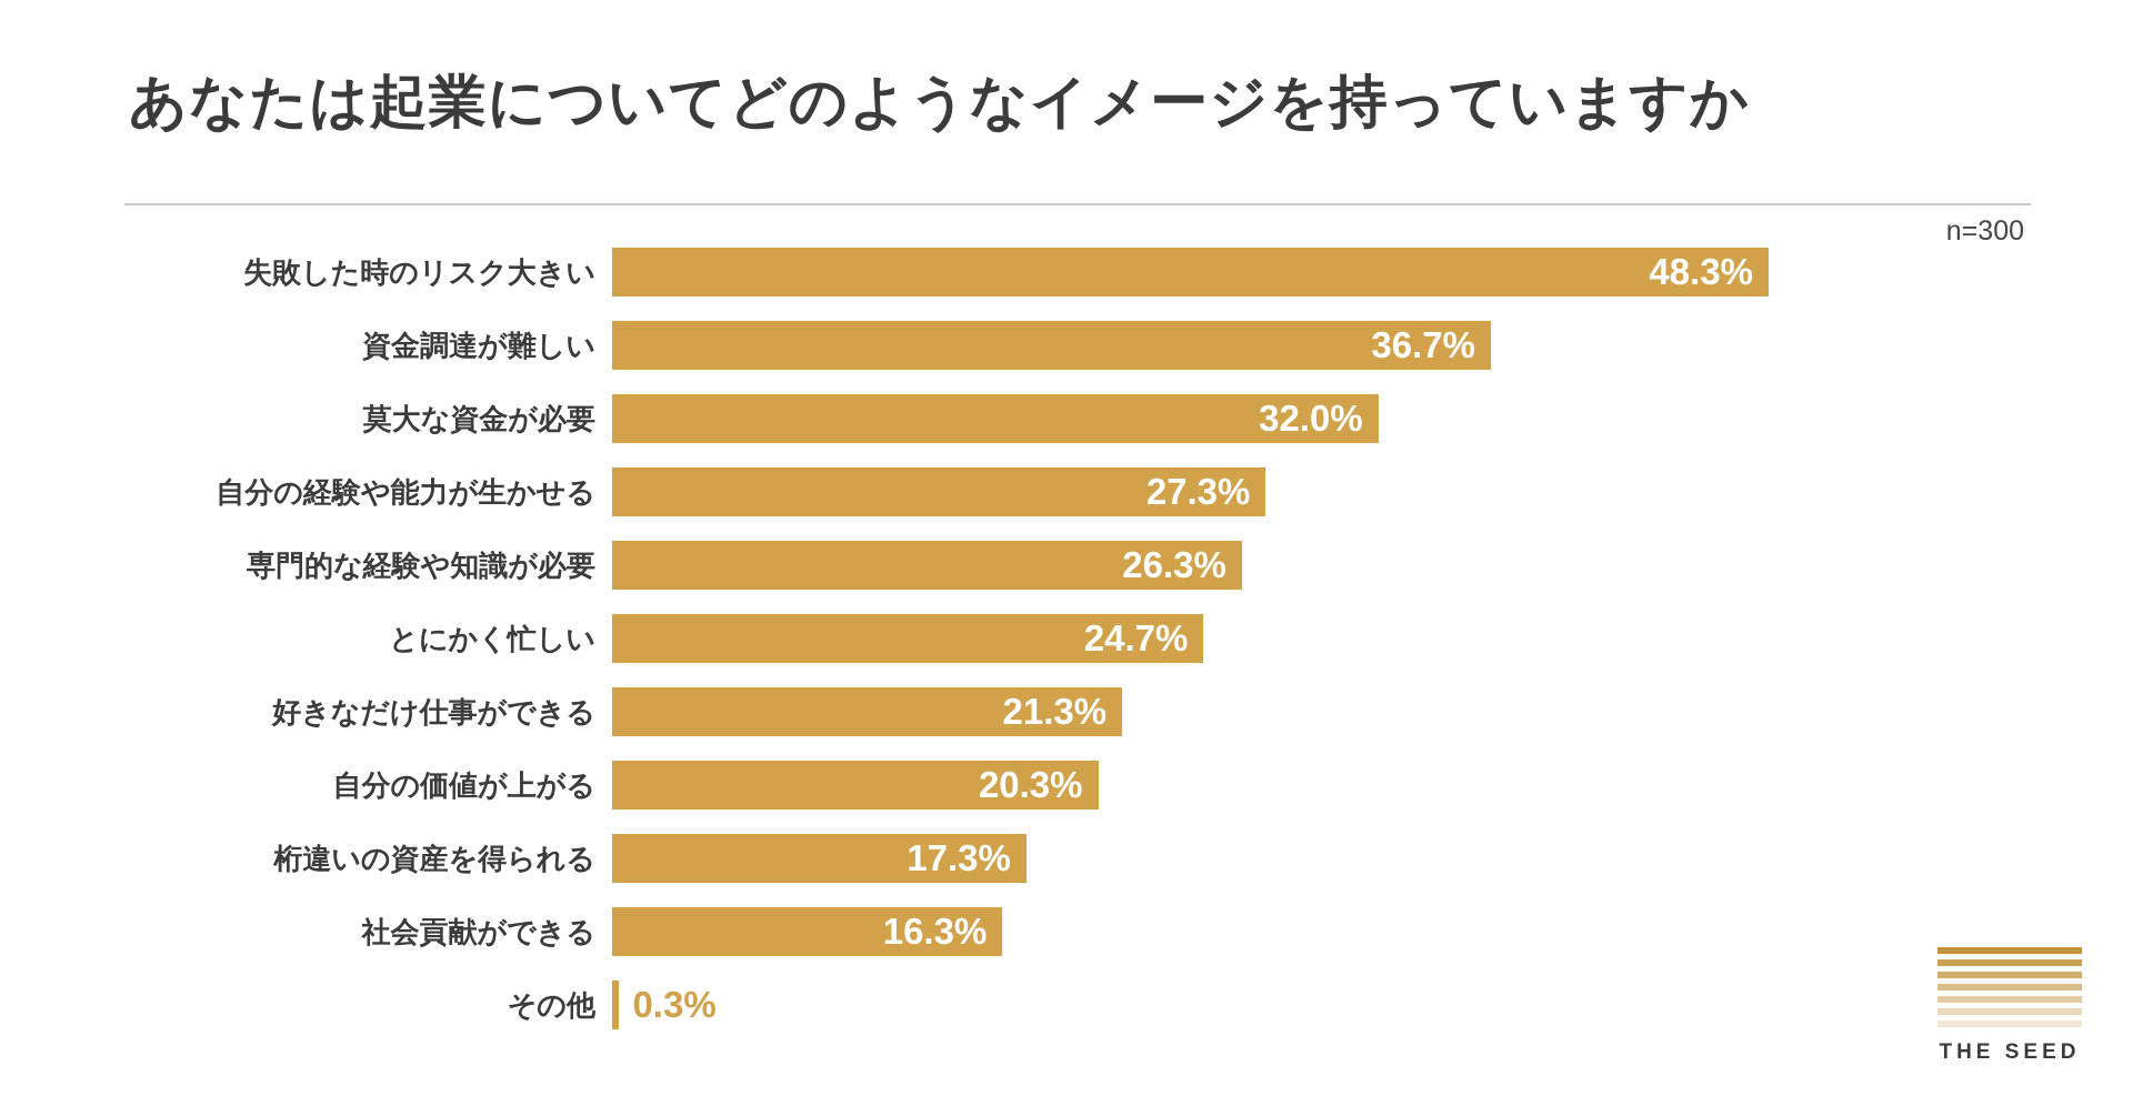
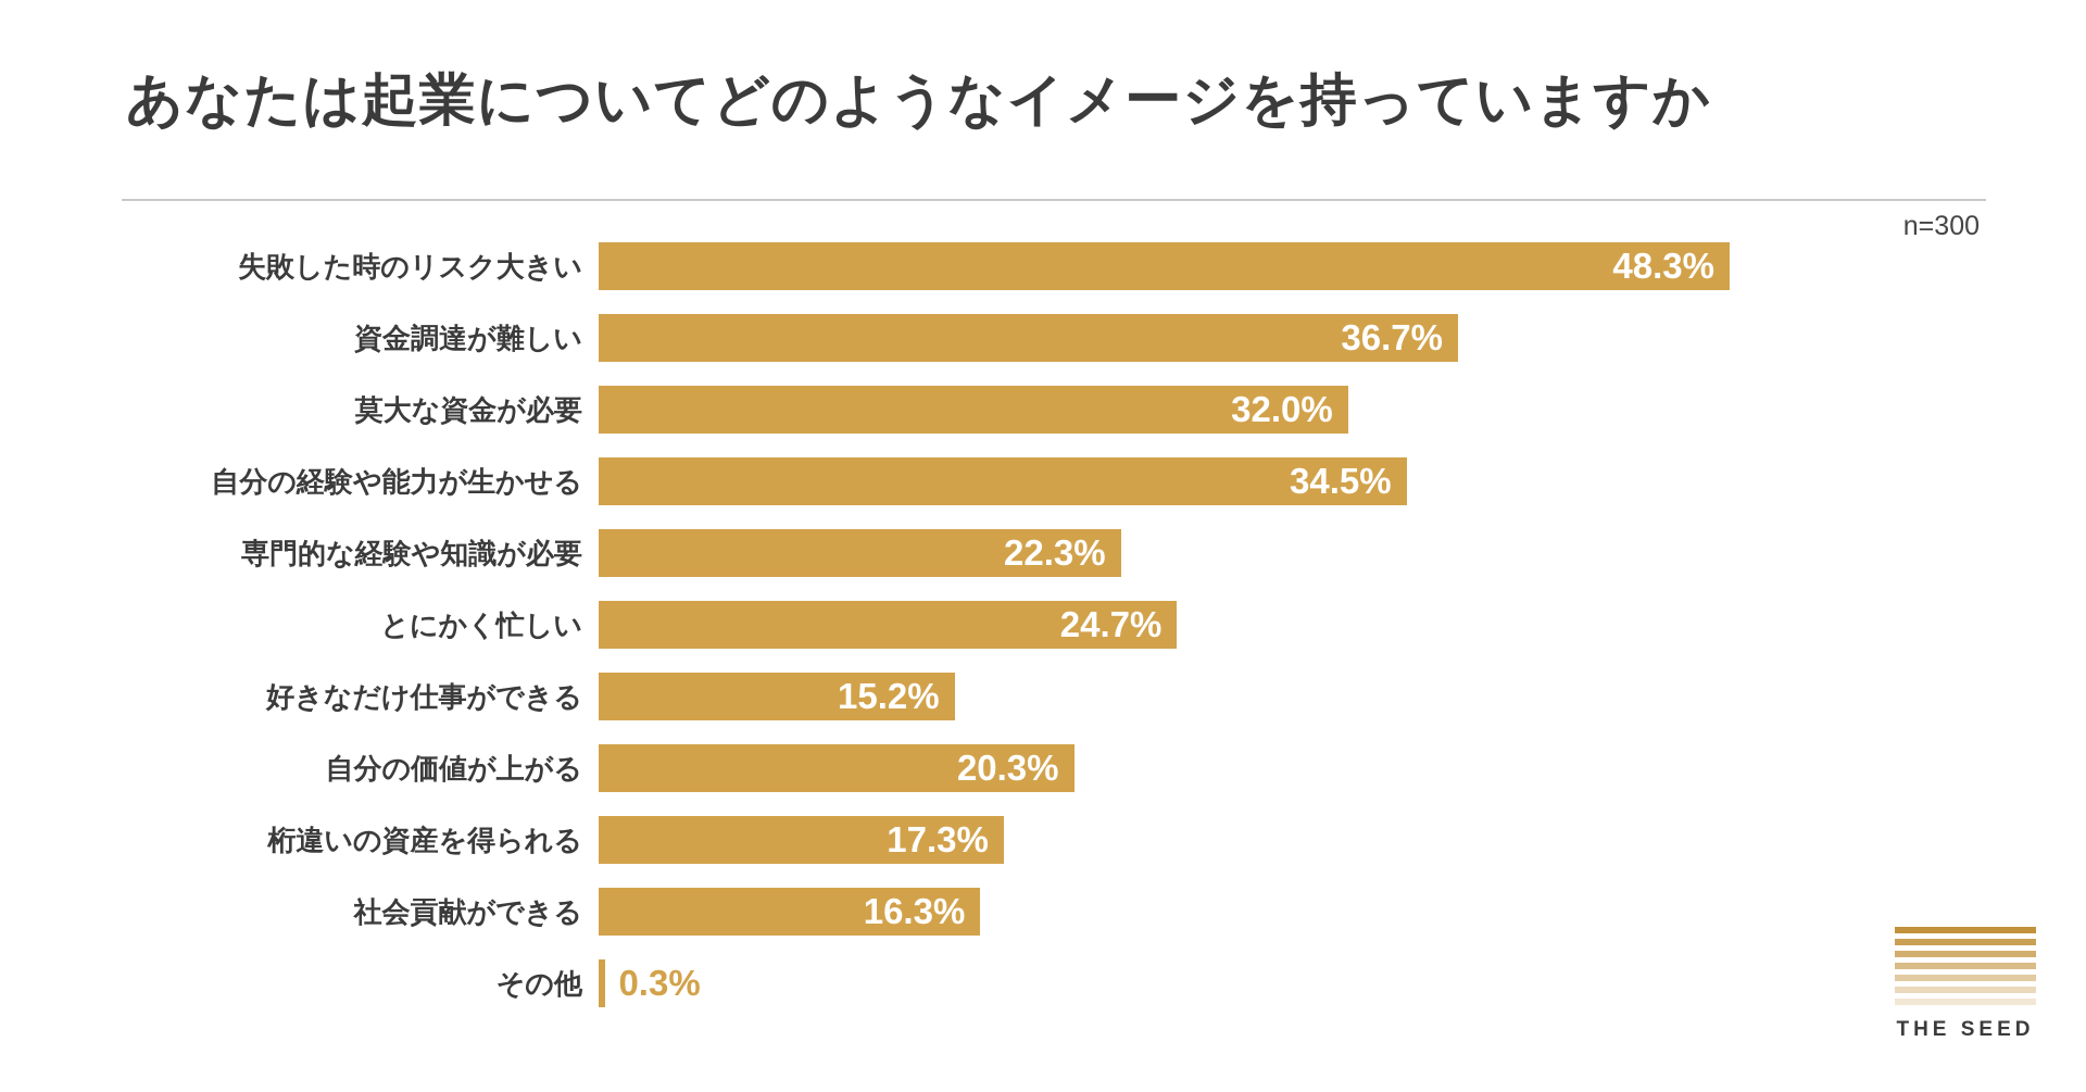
自分の経験や能力が生かせる: 27.3% -> 34.5%
専門的な経験や知識が必要: 26.3% -> 22.3%
好きなだけ仕事ができる: 21.3% -> 15.2%
